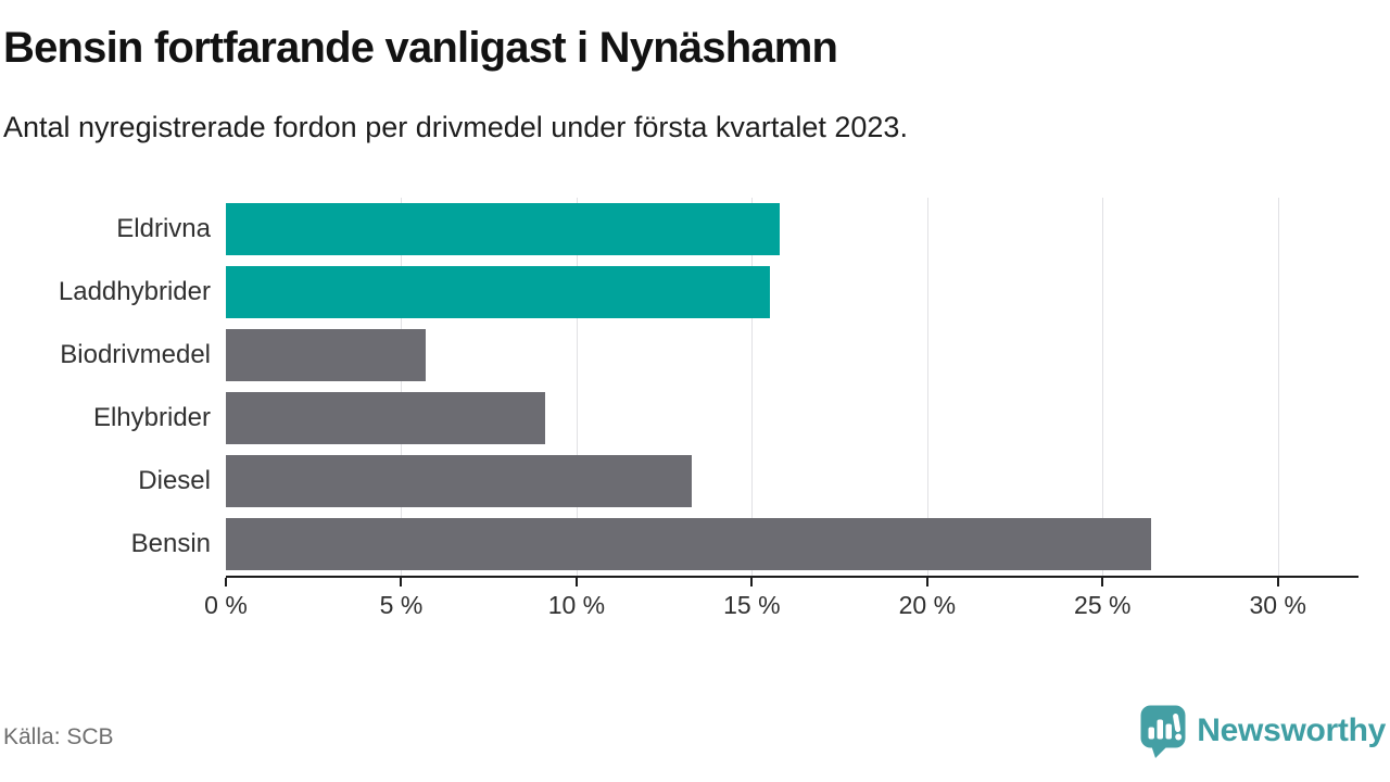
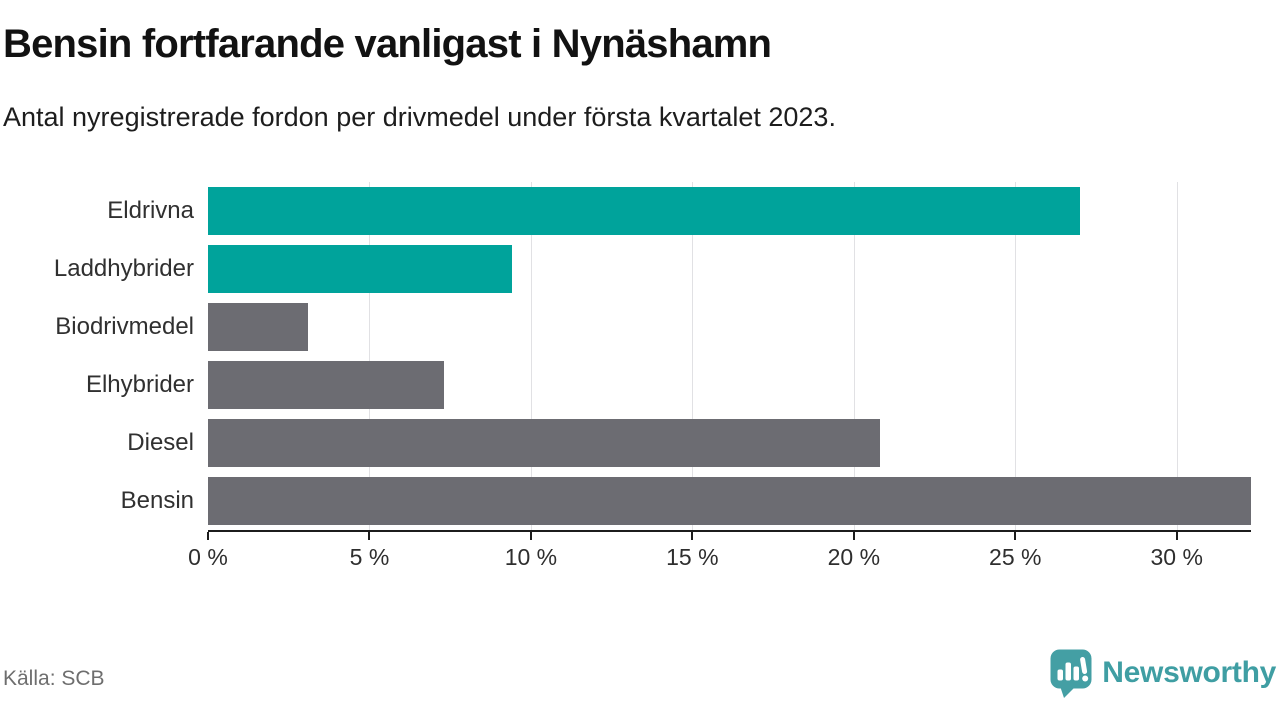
Eldrivna: 15.8% -> 27.0%
Laddhybrider: 15.5% -> 9.4%
Biodrivmedel: 5.7% -> 3.1%
Elhybrider: 9.1% -> 7.3%
Diesel: 13.3% -> 20.8%
Bensin: 26.4% -> 32.3%
